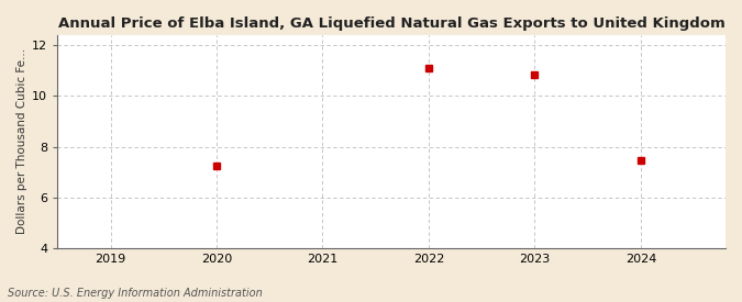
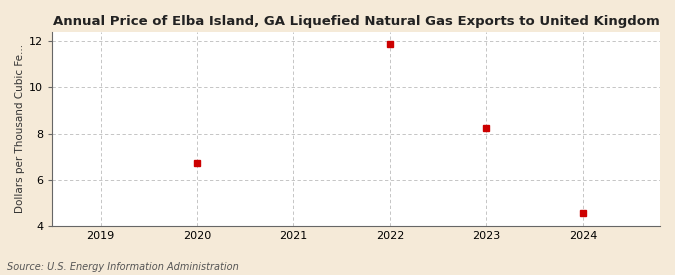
2020: 7.25 -> 6.73
2022: 11.10 -> 11.88
2023: 10.85 -> 8.22
2024: 7.45 -> 4.55
